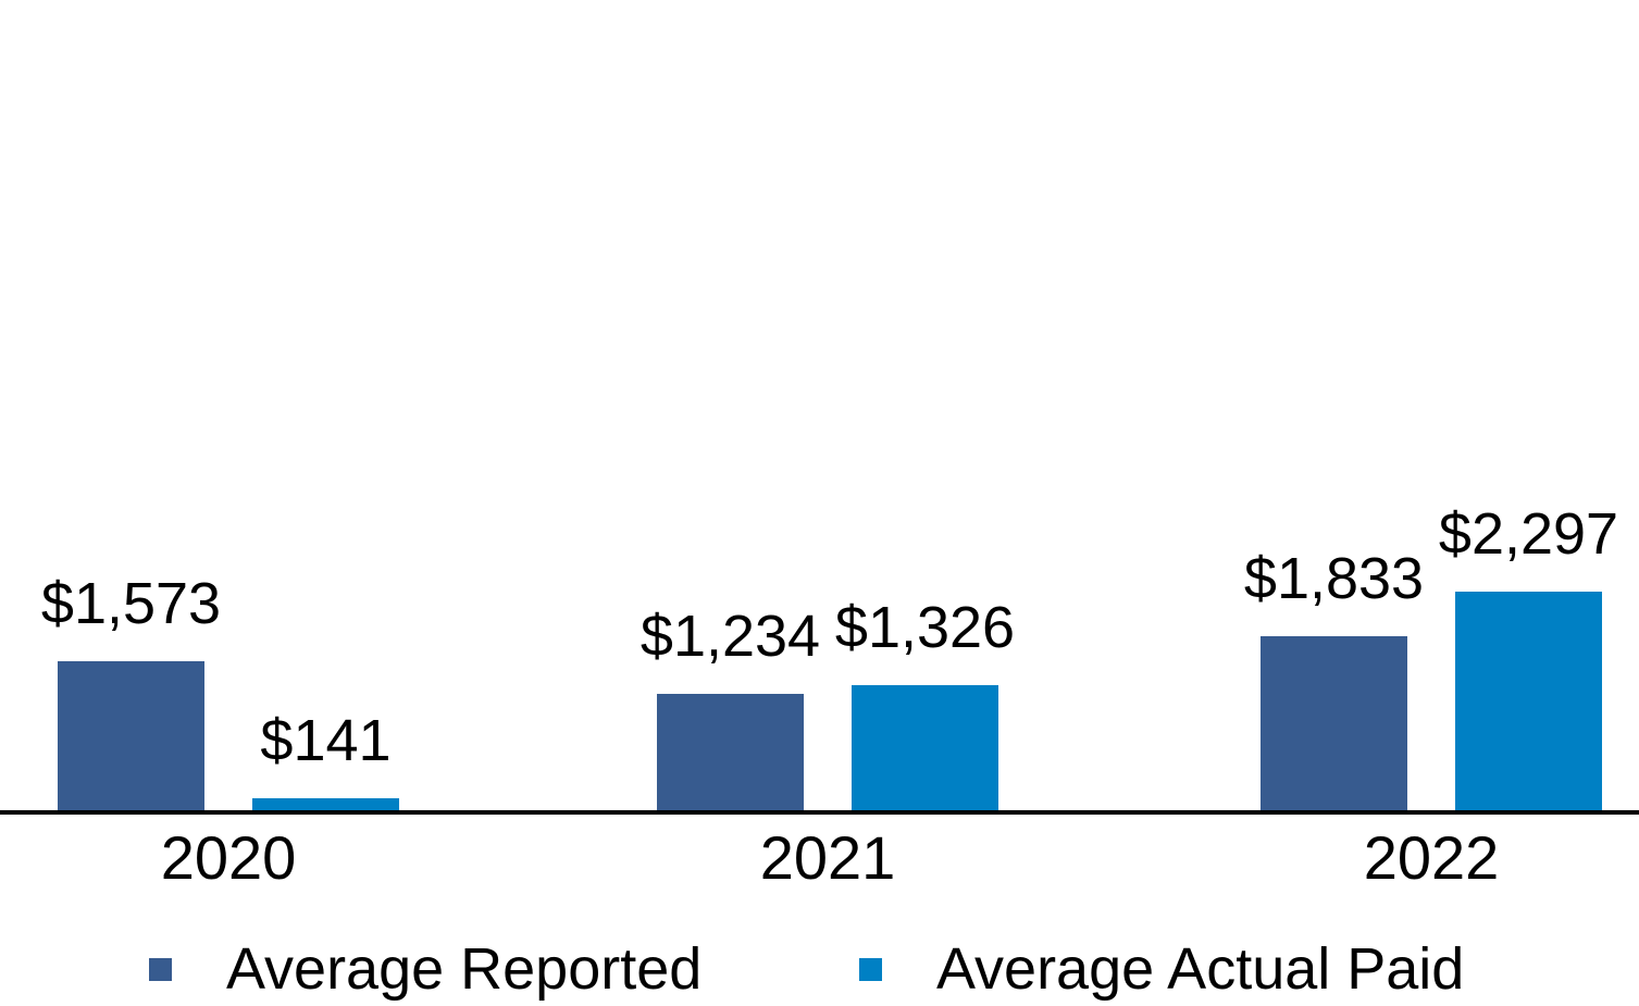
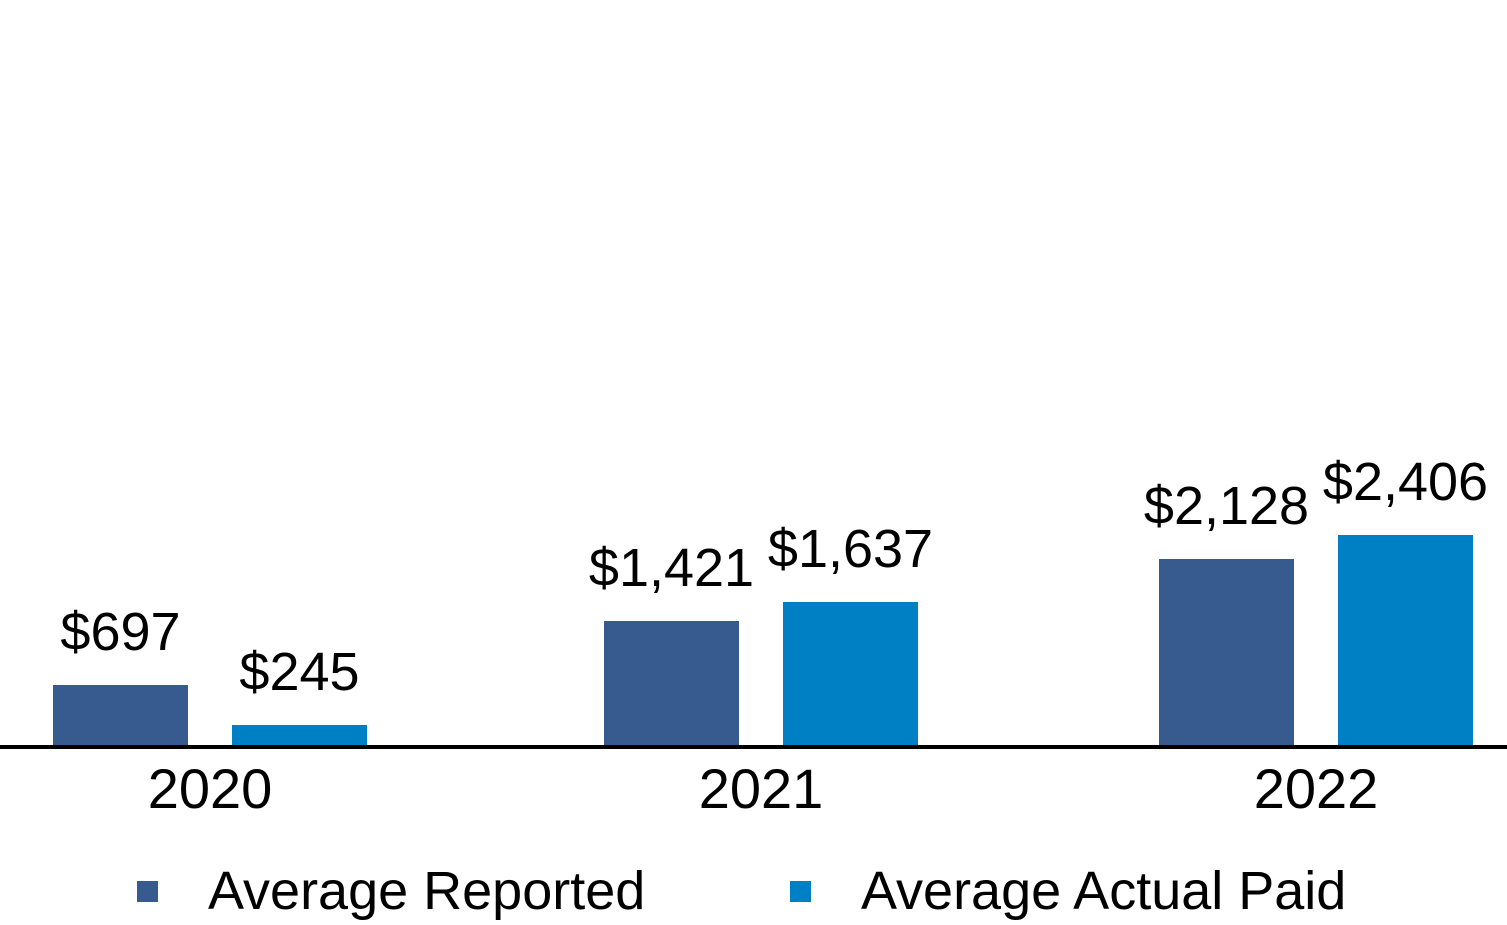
Average Reported/2020: $1,573 -> $697
Average Actual Paid/2020: $141 -> $245
Average Reported/2021: $1,234 -> $1,421
Average Actual Paid/2021: $1,326 -> $1,637
Average Reported/2022: $1,833 -> $2,128
Average Actual Paid/2022: $2,297 -> $2,406
